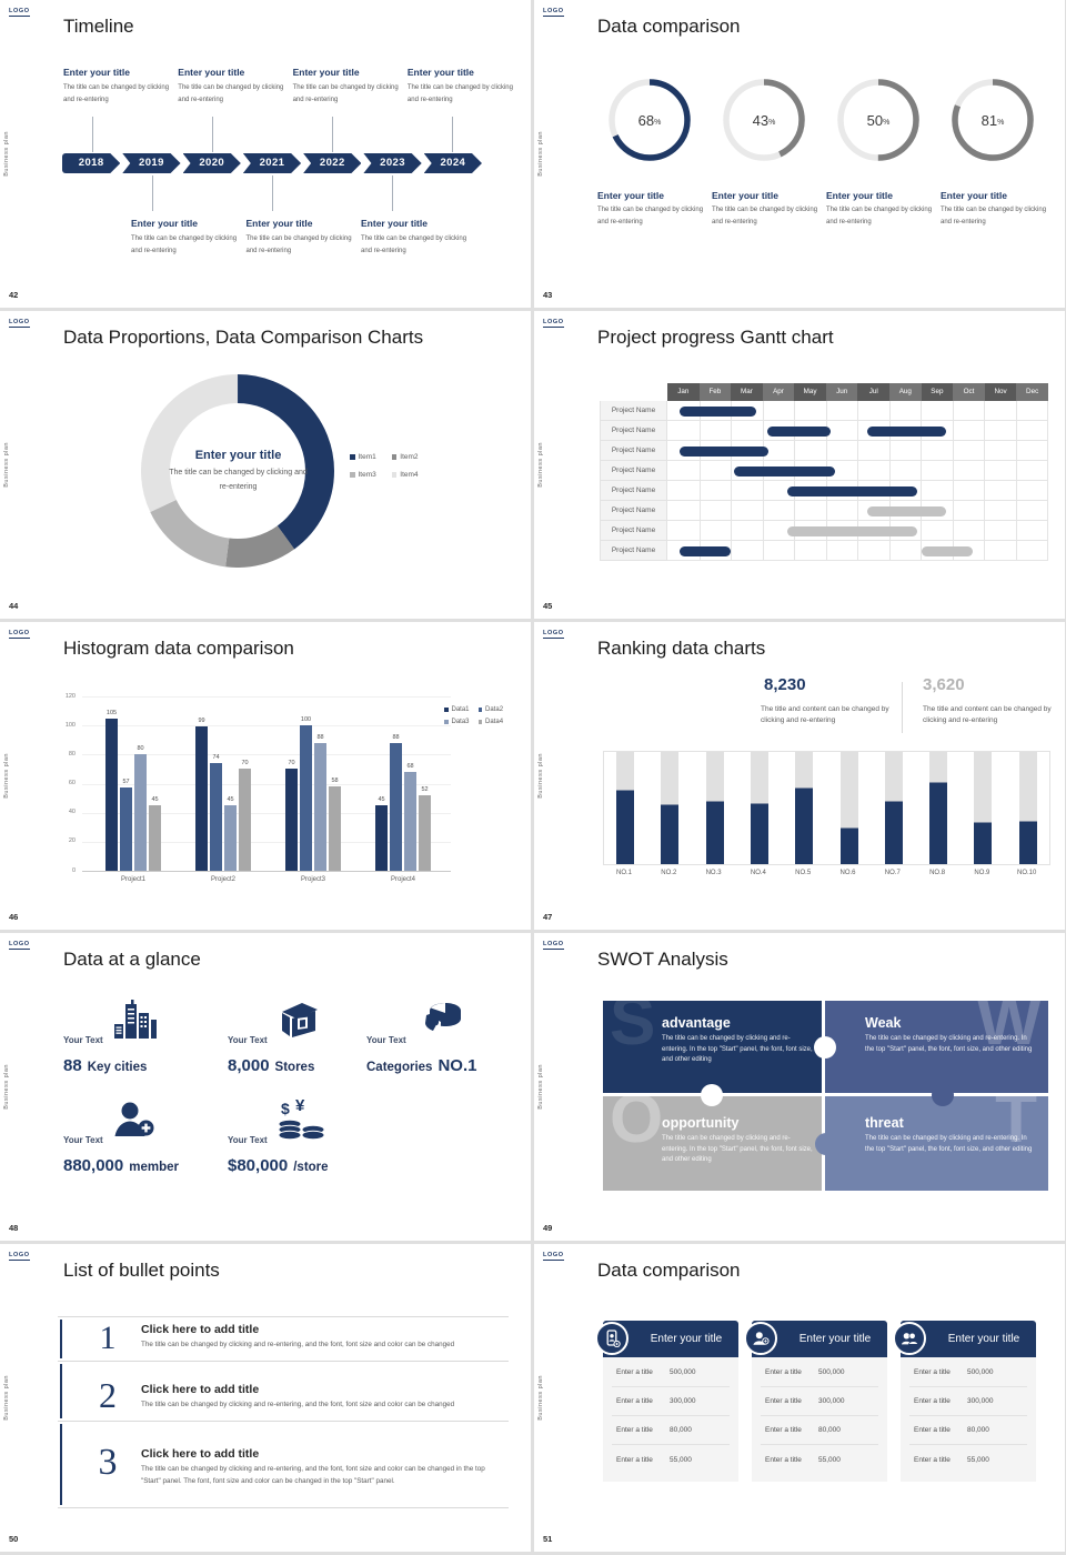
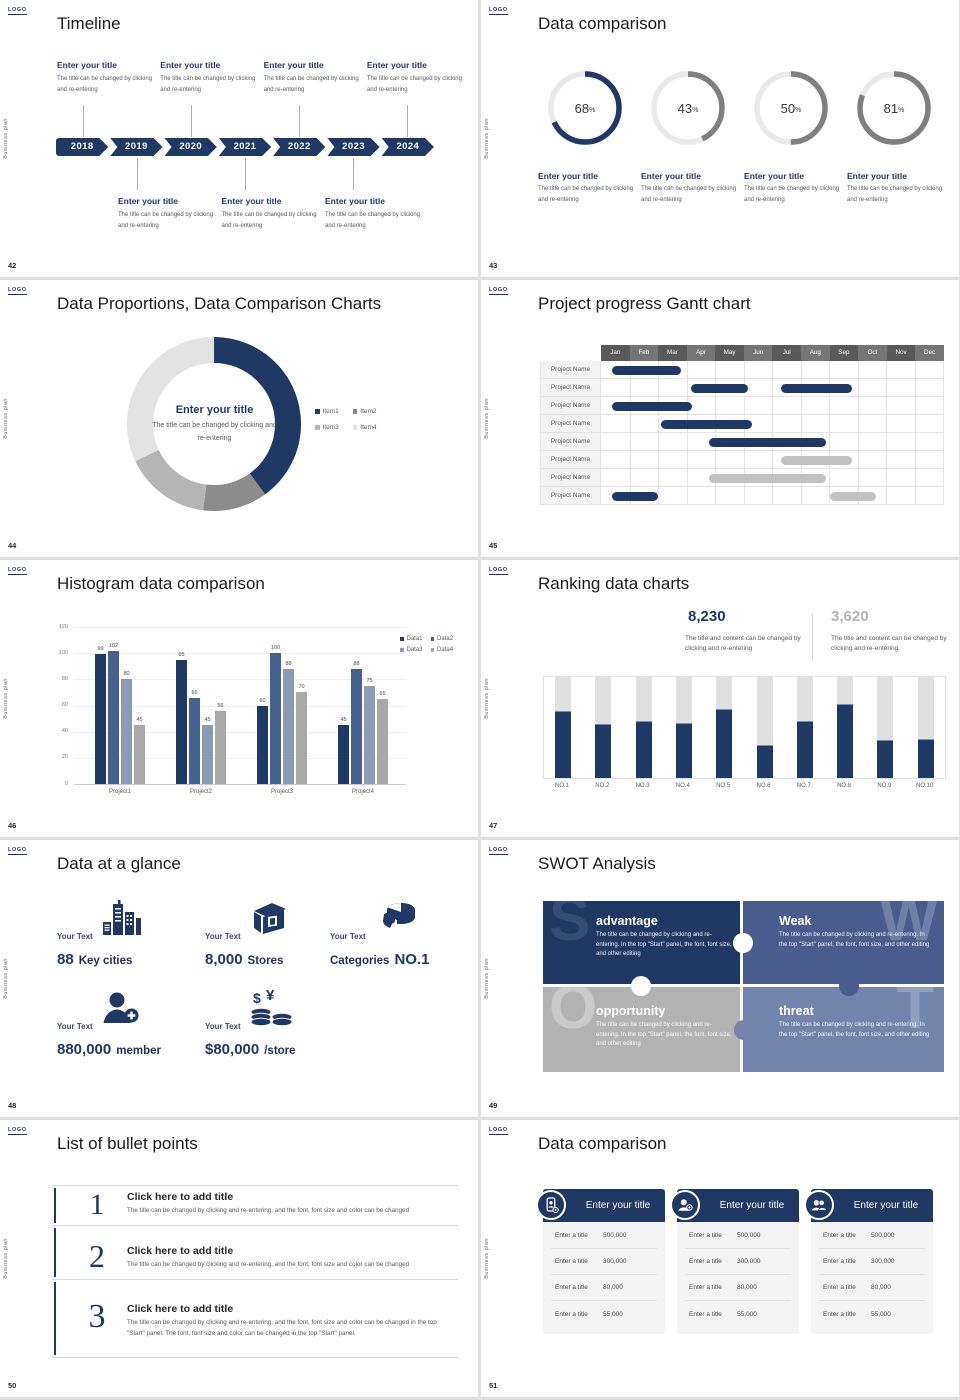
Histogram data comparison/Data1/Project1: 105 -> 99
Histogram data comparison/Data2/Project1: 57 -> 102
Histogram data comparison/Data1/Project2: 99 -> 95
Histogram data comparison/Data2/Project2: 74 -> 66
Histogram data comparison/Data4/Project2: 70 -> 56
Histogram data comparison/Data1/Project3: 70 -> 60
Histogram data comparison/Data4/Project3: 58 -> 70
Histogram data comparison/Data3/Project4: 68 -> 75
Histogram data comparison/Data4/Project4: 52 -> 65
